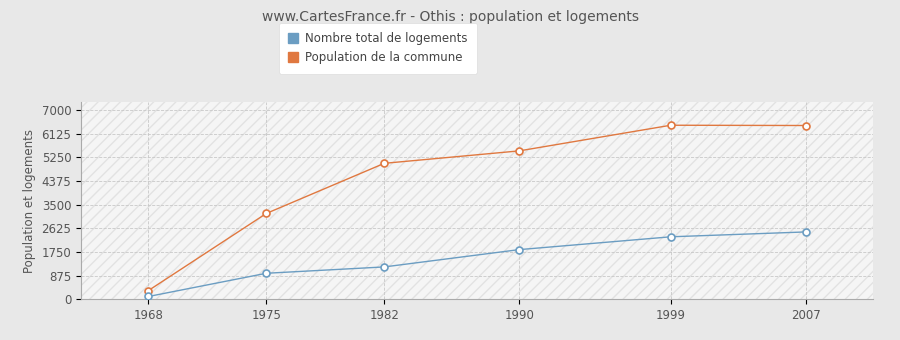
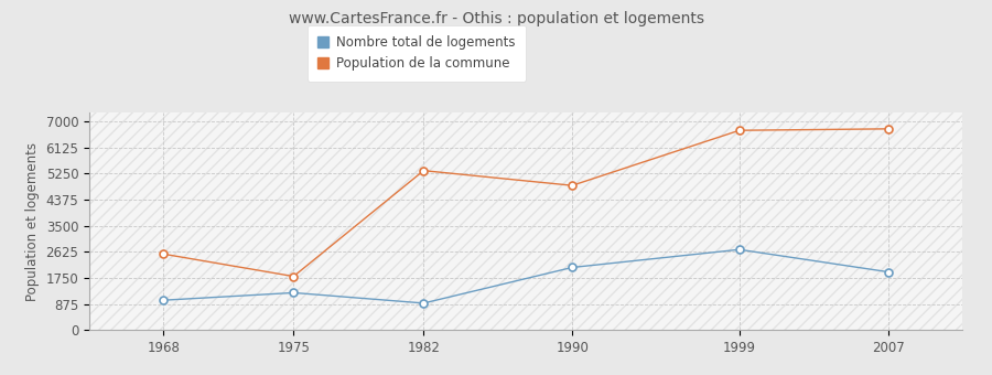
Nombre total de logements/1968: 100 -> 1000
Population de la commune/1968: 320 -> 2550
Nombre total de logements/1975: 960 -> 1250
Population de la commune/1975: 3180 -> 1800
Nombre total de logements/1982: 1200 -> 900
Population de la commune/1982: 5030 -> 5350
Nombre total de logements/1990: 1840 -> 2100
Population de la commune/1990: 5490 -> 4850
Nombre total de logements/1999: 2310 -> 2700
Population de la commune/1999: 6440 -> 6700
Nombre total de logements/2007: 2490 -> 1950
Population de la commune/2007: 6430 -> 6750
